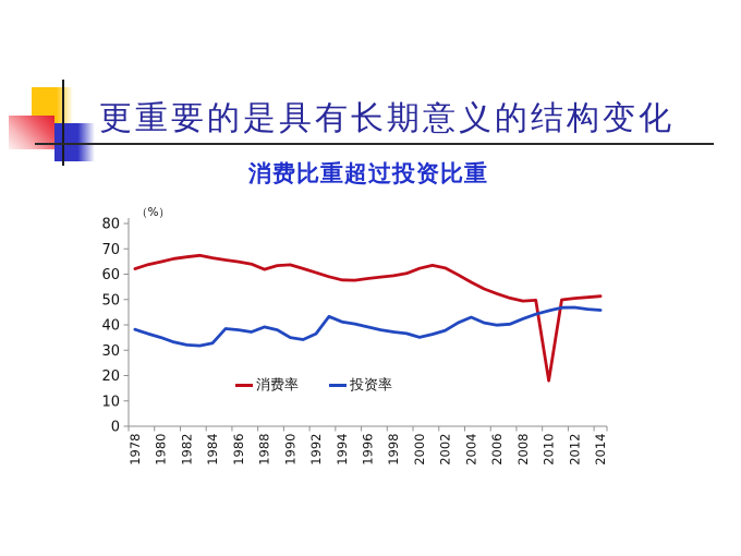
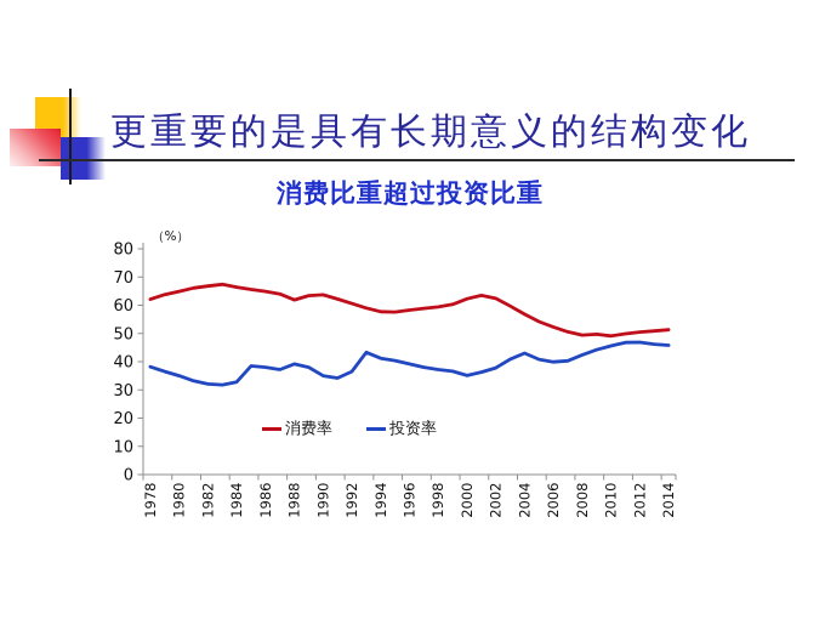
消费率/2010: 18 -> 49
